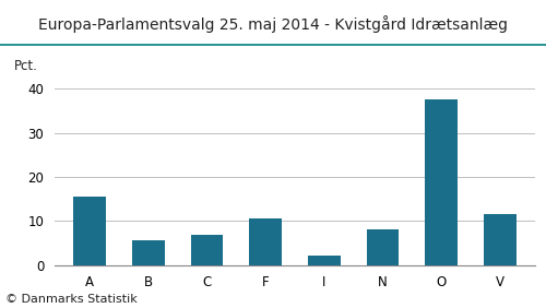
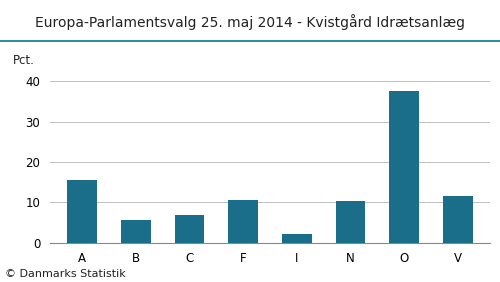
N: 8.0 -> 10.3
